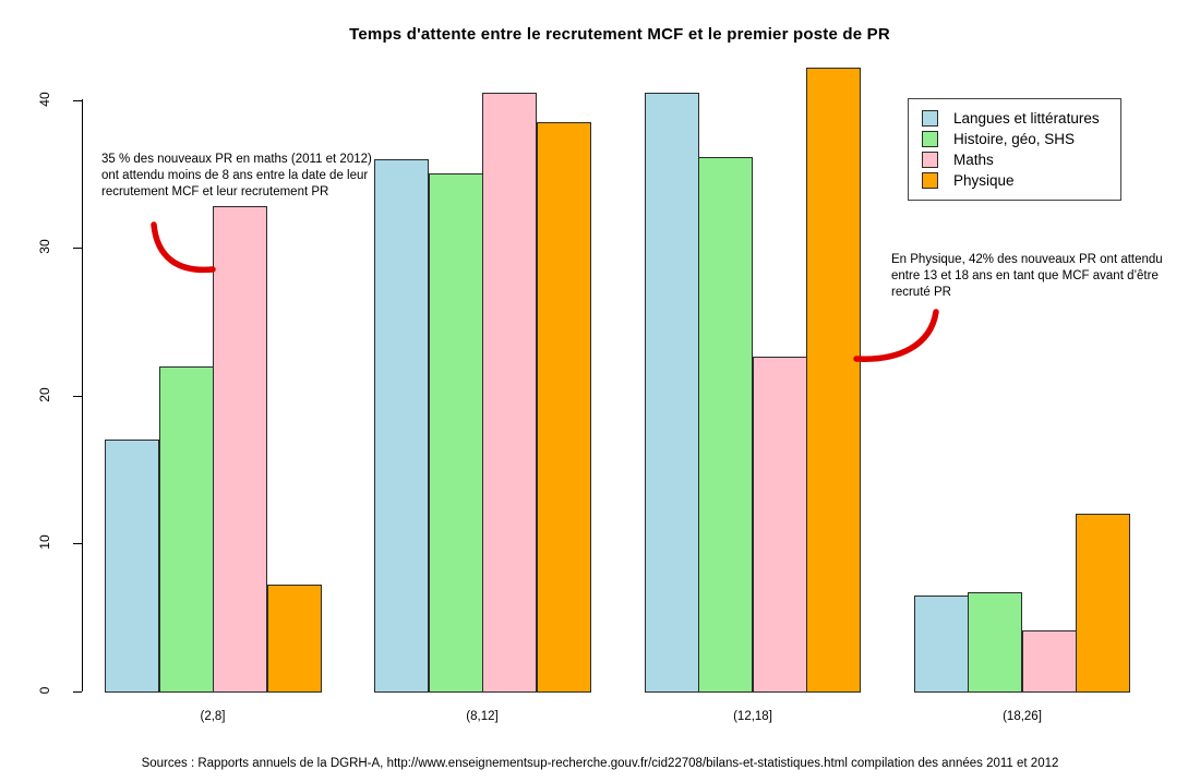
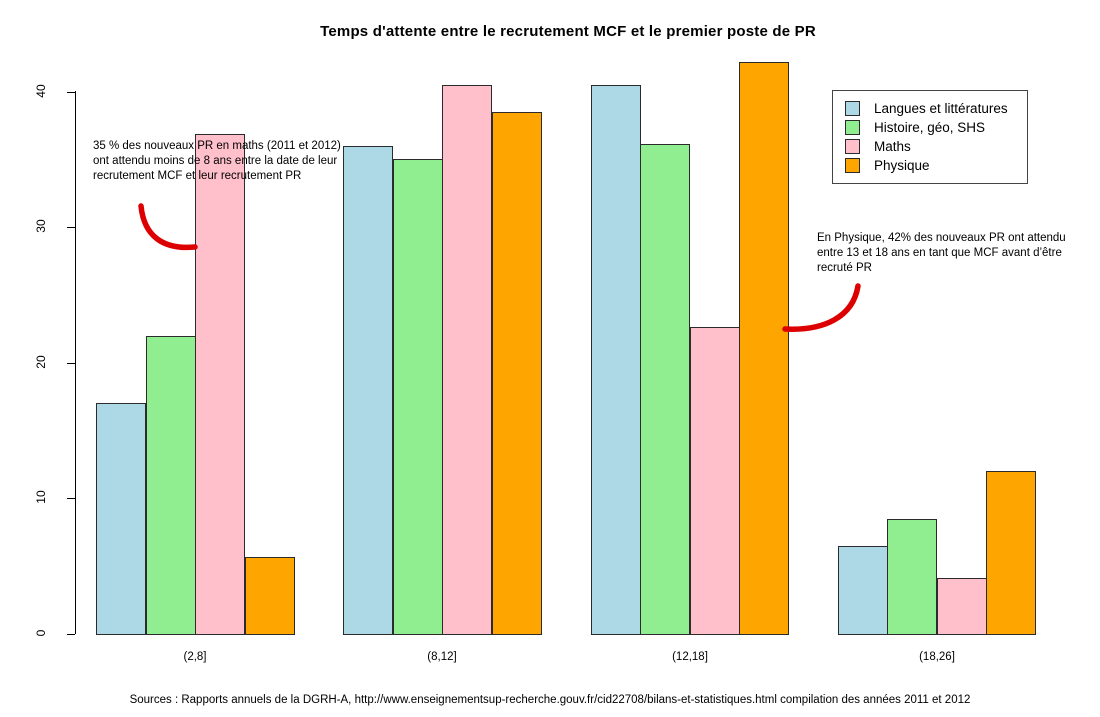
Maths/(2,8]: 32.8 -> 36.9
Physique/(2,8]: 7.2 -> 5.7
Histoire, géo, SHS/(18,26]: 6.7 -> 8.5
